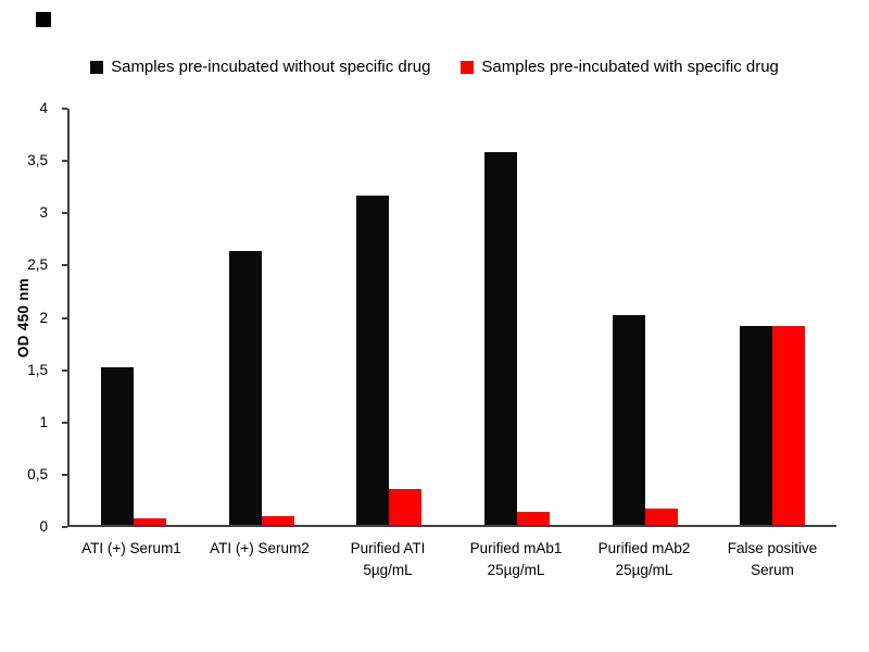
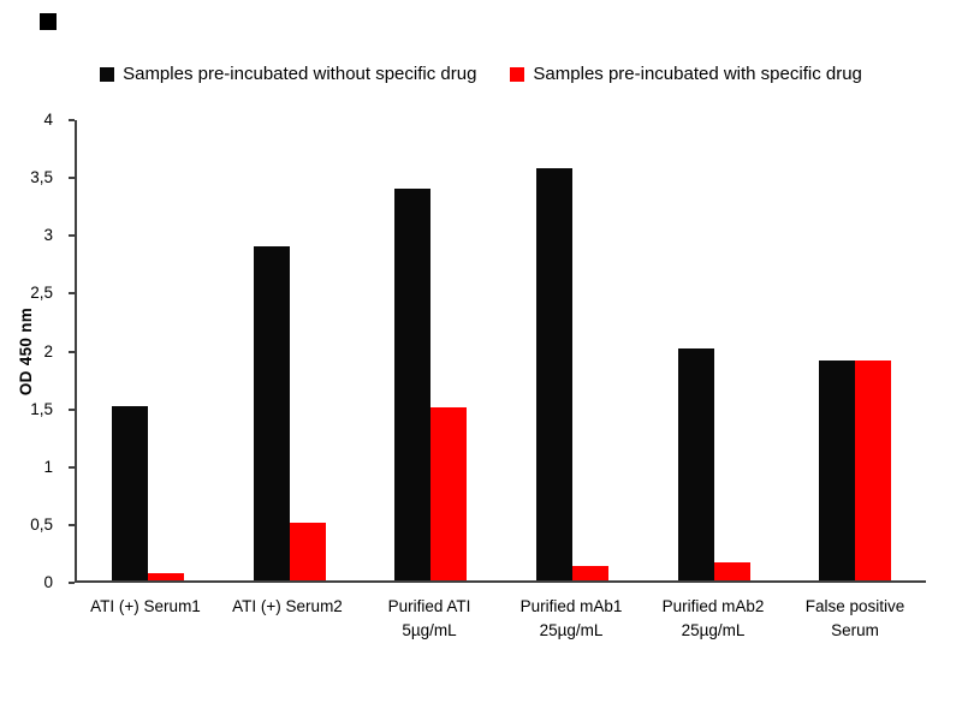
Samples pre-incubated without specific drug/ATI (+) Serum2: 2.6 -> 2.9
Samples pre-incubated with specific drug/ATI (+) Serum2: 0.1 -> 0.5
Samples pre-incubated without specific drug/Purified ATI 5µg/mL: 3.2 -> 3.4
Samples pre-incubated with specific drug/Purified ATI 5µg/mL: 0.3 -> 1.5
